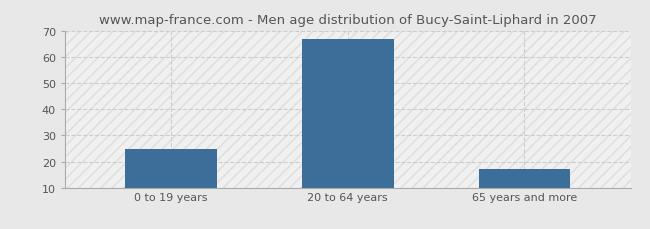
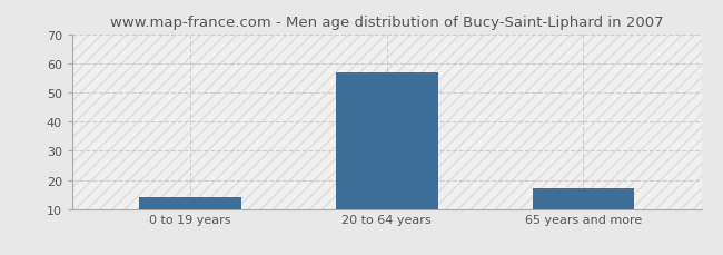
0 to 19 years: 25 -> 14
20 to 64 years: 67 -> 57
